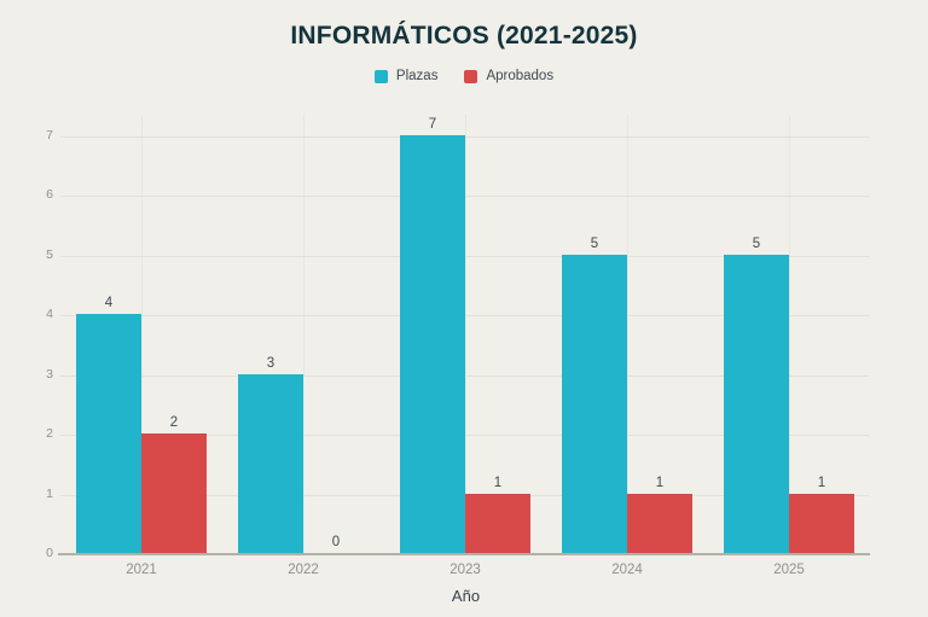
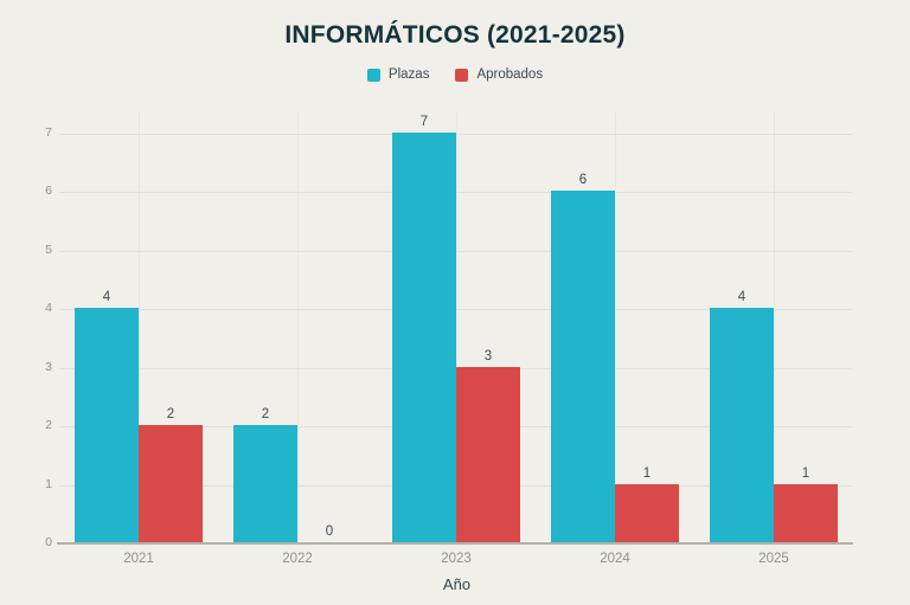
Plazas/2022: 3 -> 2
Aprobados/2023: 1 -> 3
Plazas/2024: 5 -> 6
Plazas/2025: 5 -> 4
